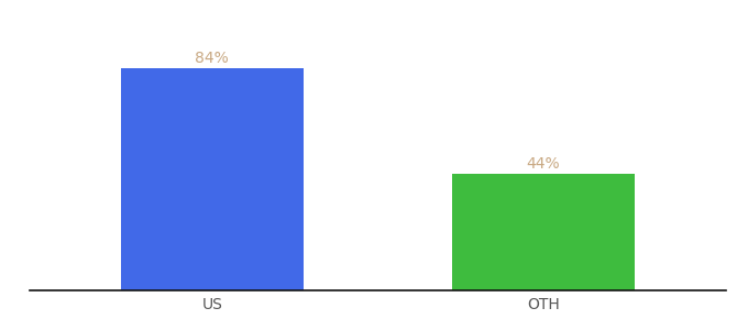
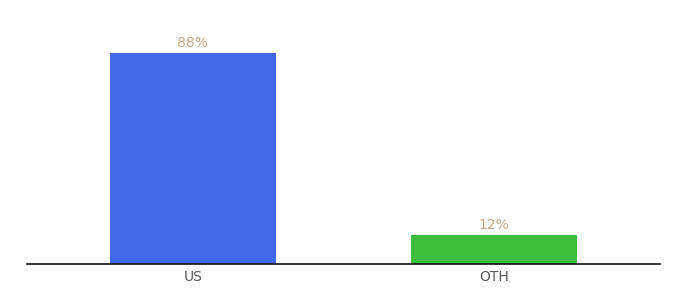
US: 84% -> 88%
OTH: 44% -> 12%
